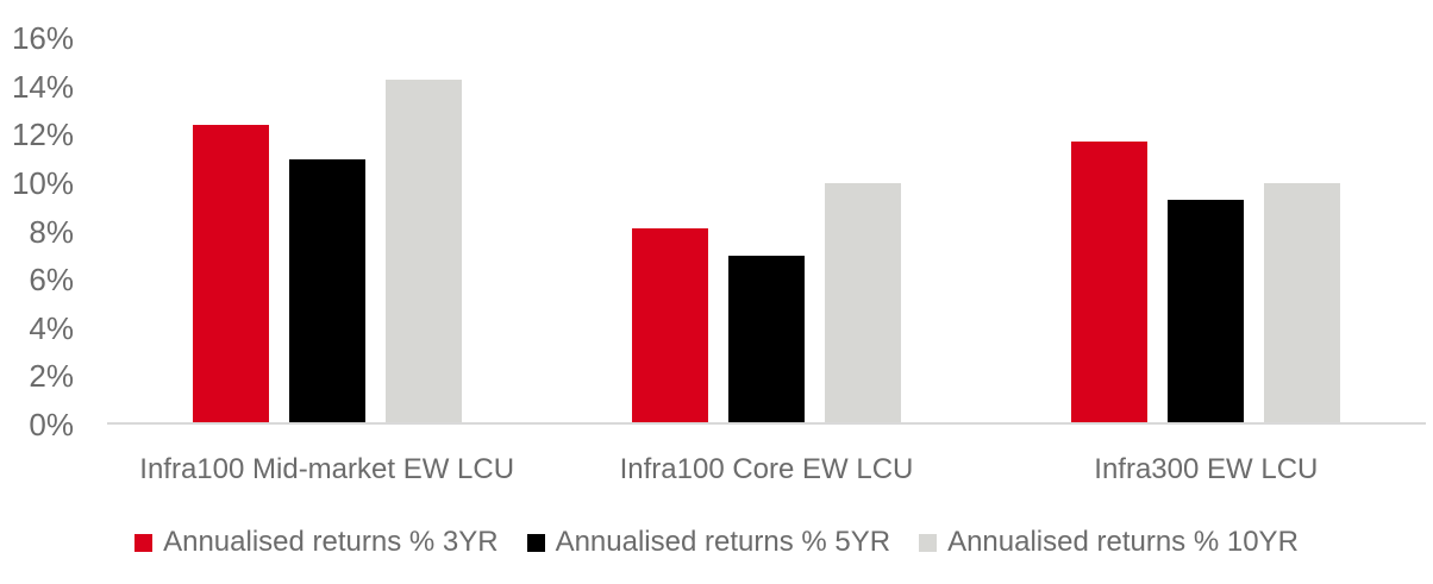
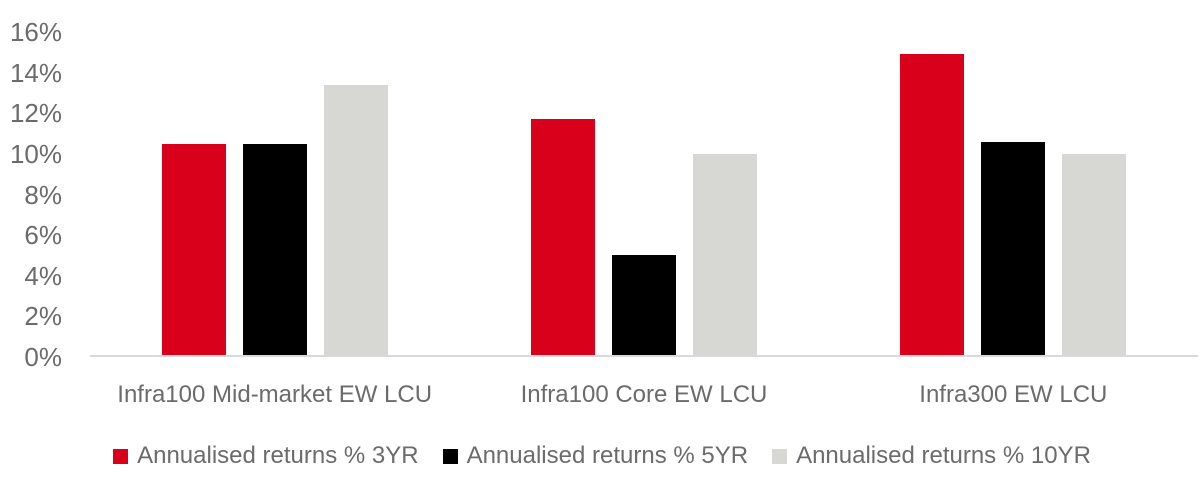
Annualised returns % 3YR/Infra100 Mid-market EW LCU: 12.4% -> 10.5%
Annualised returns % 5YR/Infra100 Mid-market EW LCU: 11.0% -> 10.5%
Annualised returns % 10YR/Infra100 Mid-market EW LCU: 14.3% -> 13.4%
Annualised returns % 3YR/Infra100 Core EW LCU: 8.1% -> 11.7%
Annualised returns % 5YR/Infra100 Core EW LCU: 7.0% -> 5.0%
Annualised returns % 3YR/Infra300 EW LCU: 11.7% -> 14.9%
Annualised returns % 5YR/Infra300 EW LCU: 9.3% -> 10.6%
